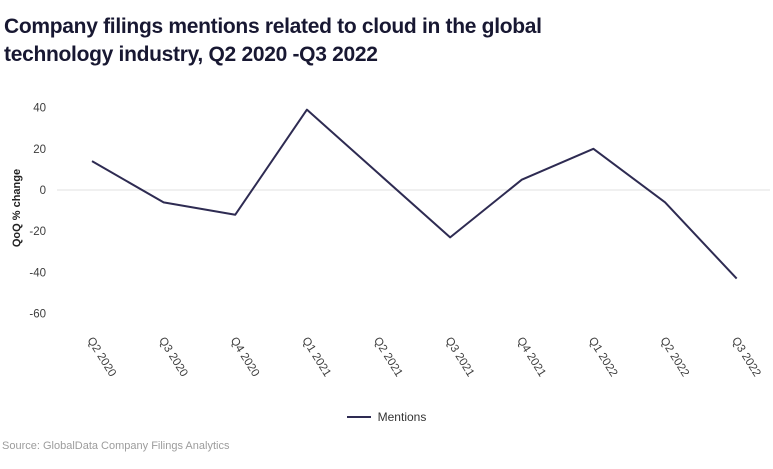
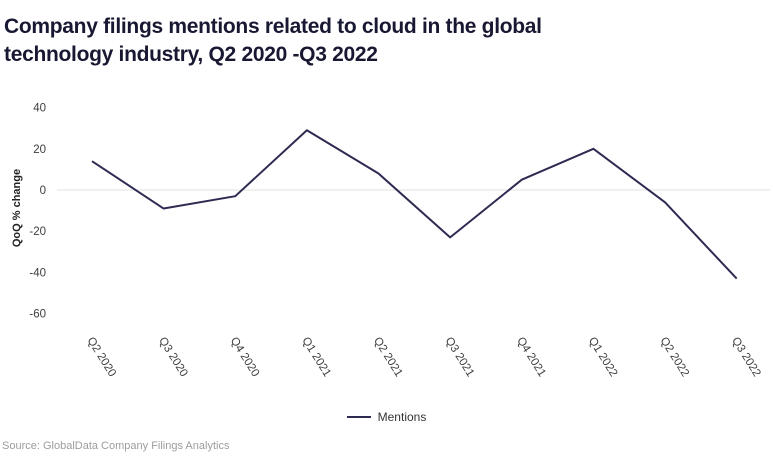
Q3 2020: -6 -> -9
Q4 2020: -12 -> -3
Q1 2021: 39 -> 29
